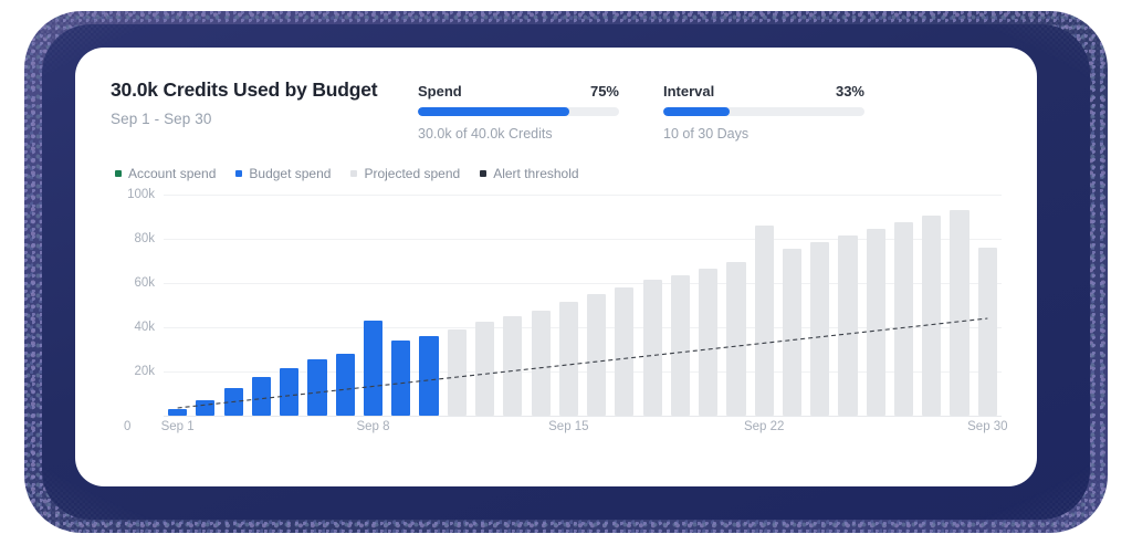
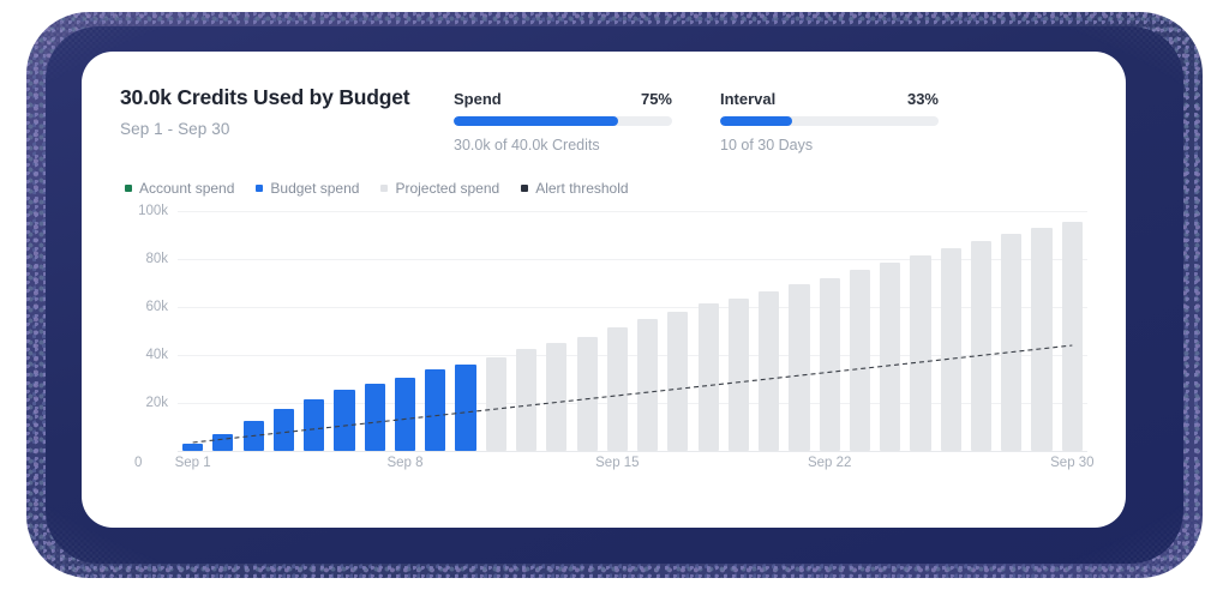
Budget spend/Sep 8: 43k -> 30k
Projected spend/Sep 22: 86k -> 72k
Projected spend/Sep 30: 76k -> 96k
